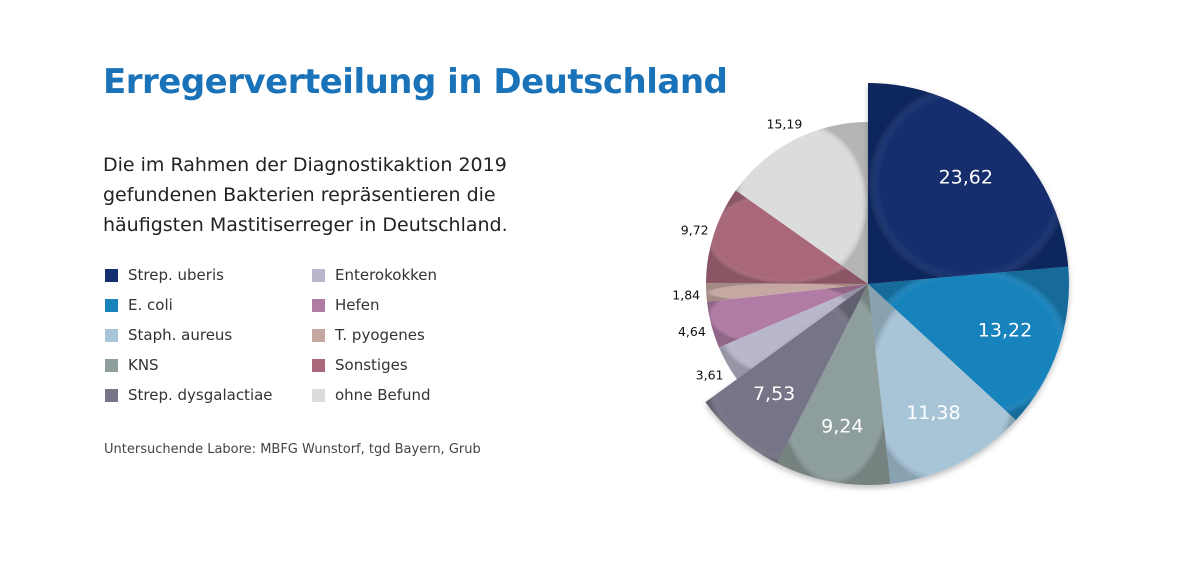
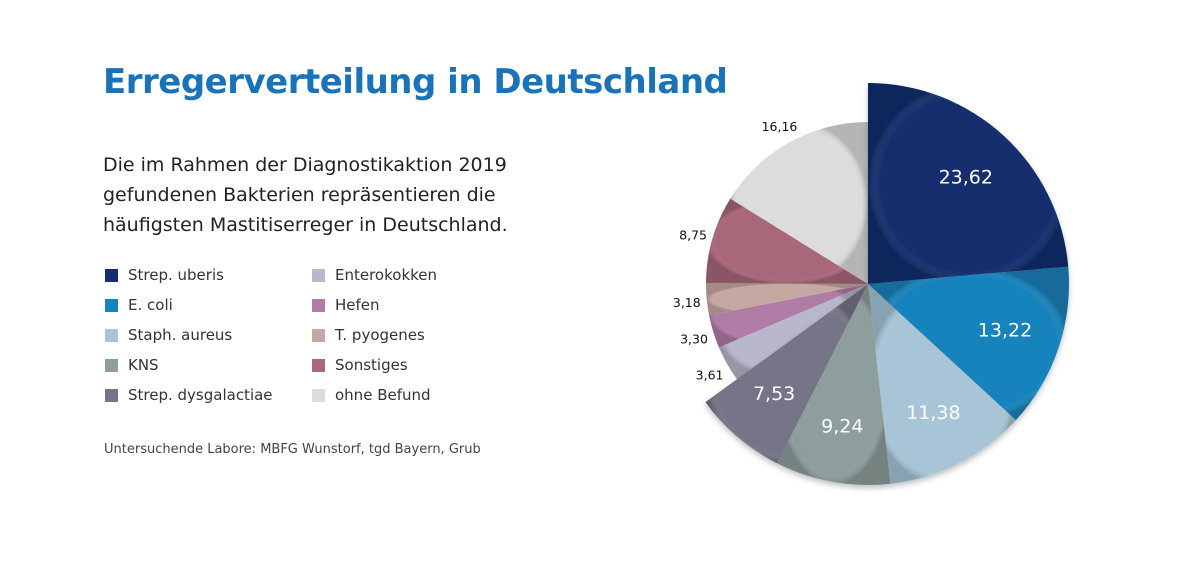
Hefen: 4,64 -> 3,30
T. pyogenes: 1,84 -> 3,18
Sonstiges: 9,72 -> 8,75
ohne Befund: 15,19 -> 16,16
